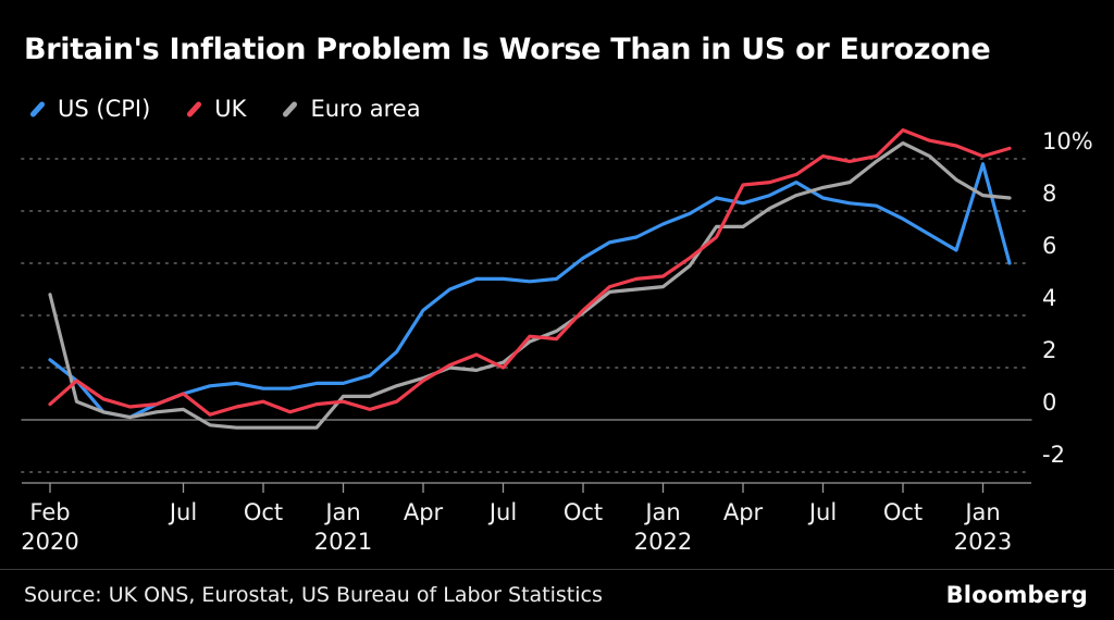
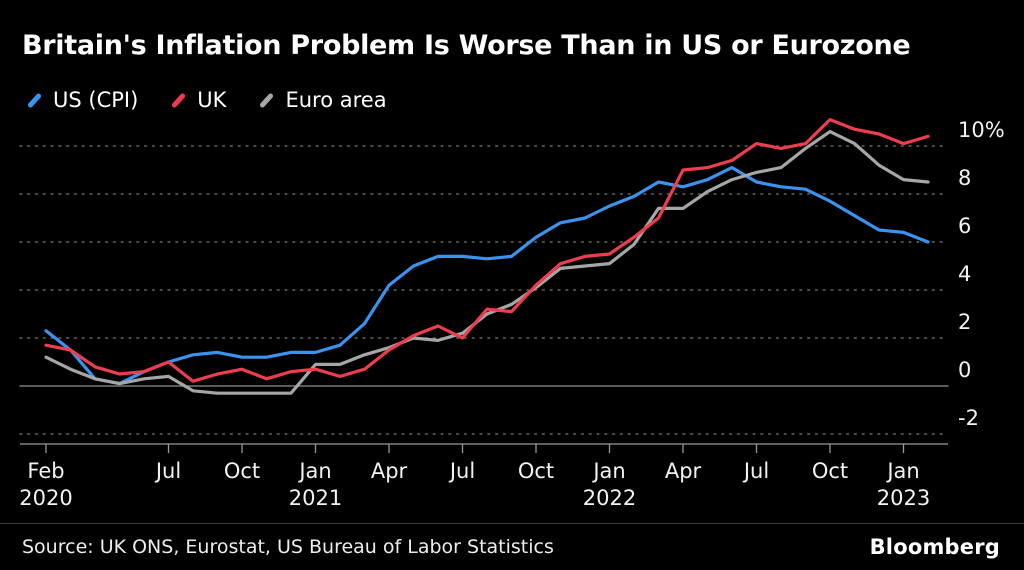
UK/Feb 2020: 0.6% -> 1.7%
Euro area/Feb 2020: 4.8% -> 1.2%
US (CPI)/Jan 2023: 9.8% -> 6.4%
